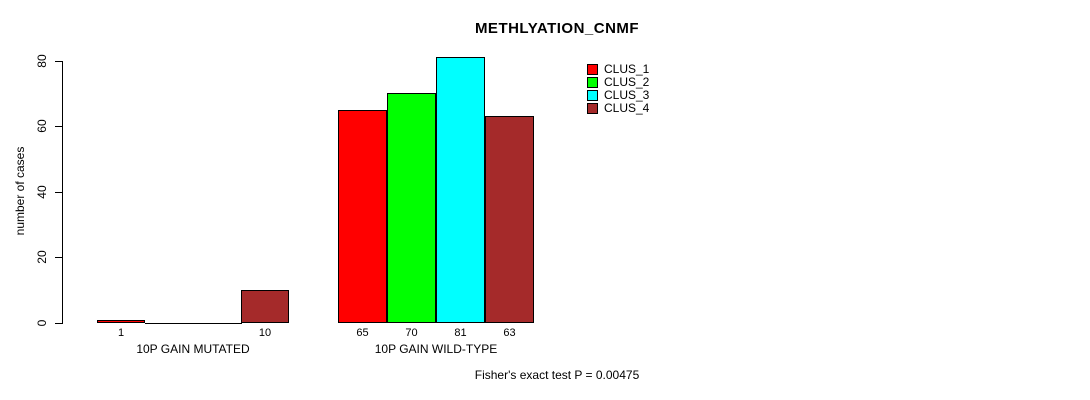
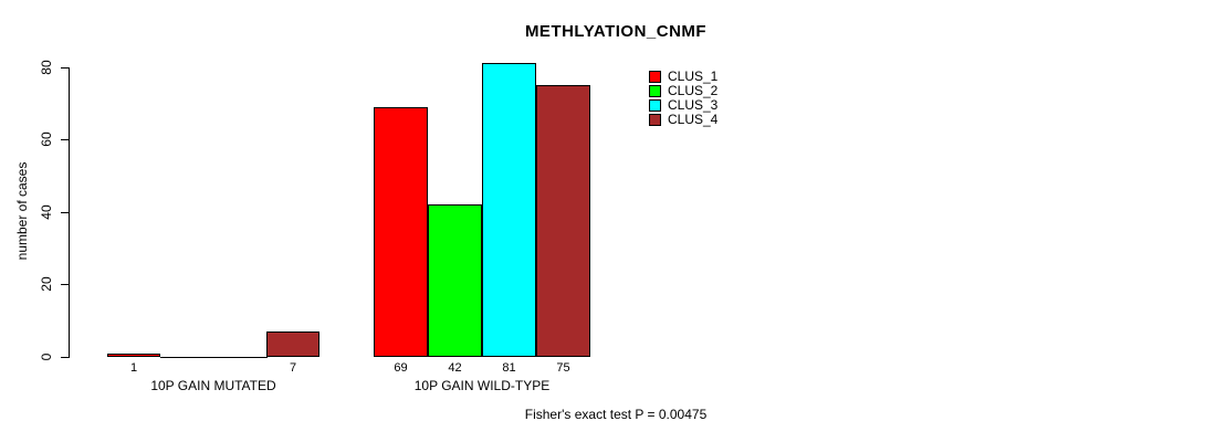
CLUS_4/10P GAIN MUTATED: 10 -> 7
CLUS_1/10P GAIN WILD-TYPE: 65 -> 69
CLUS_2/10P GAIN WILD-TYPE: 70 -> 42
CLUS_4/10P GAIN WILD-TYPE: 63 -> 75
